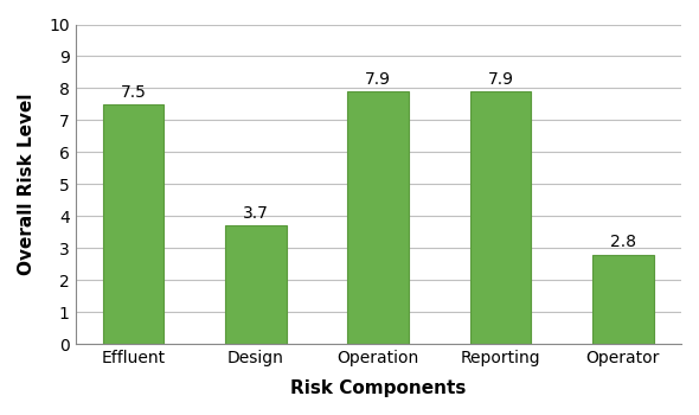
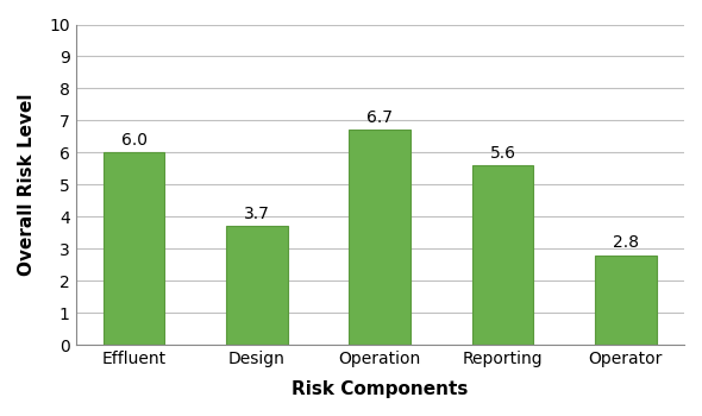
Effluent: 7.5 -> 6.0
Operation: 7.9 -> 6.7
Reporting: 7.9 -> 5.6
